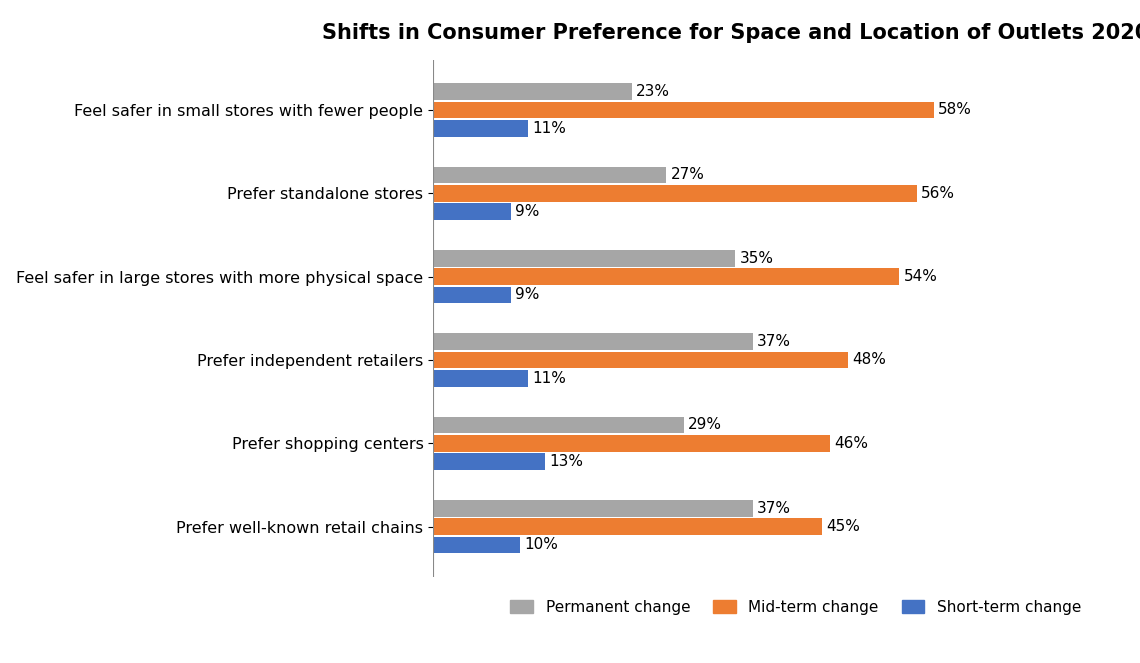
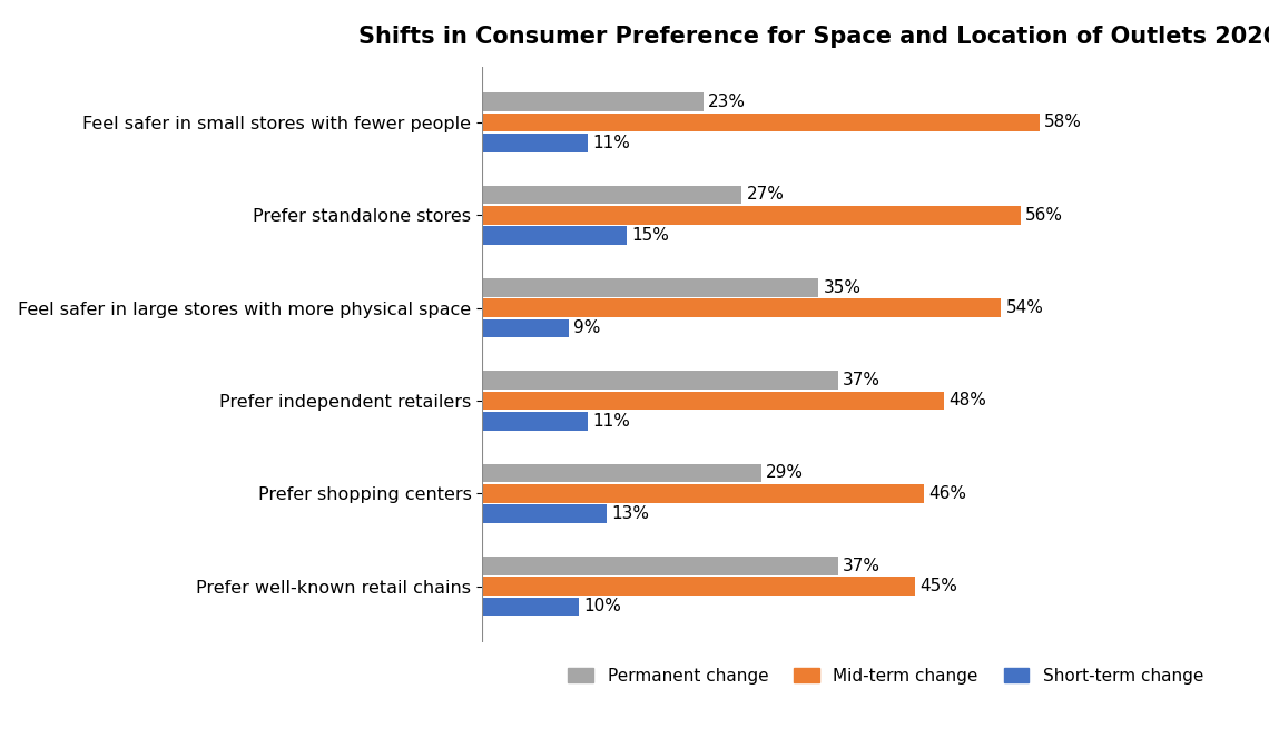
Short-term change/Prefer standalone stores: 9% -> 15%
